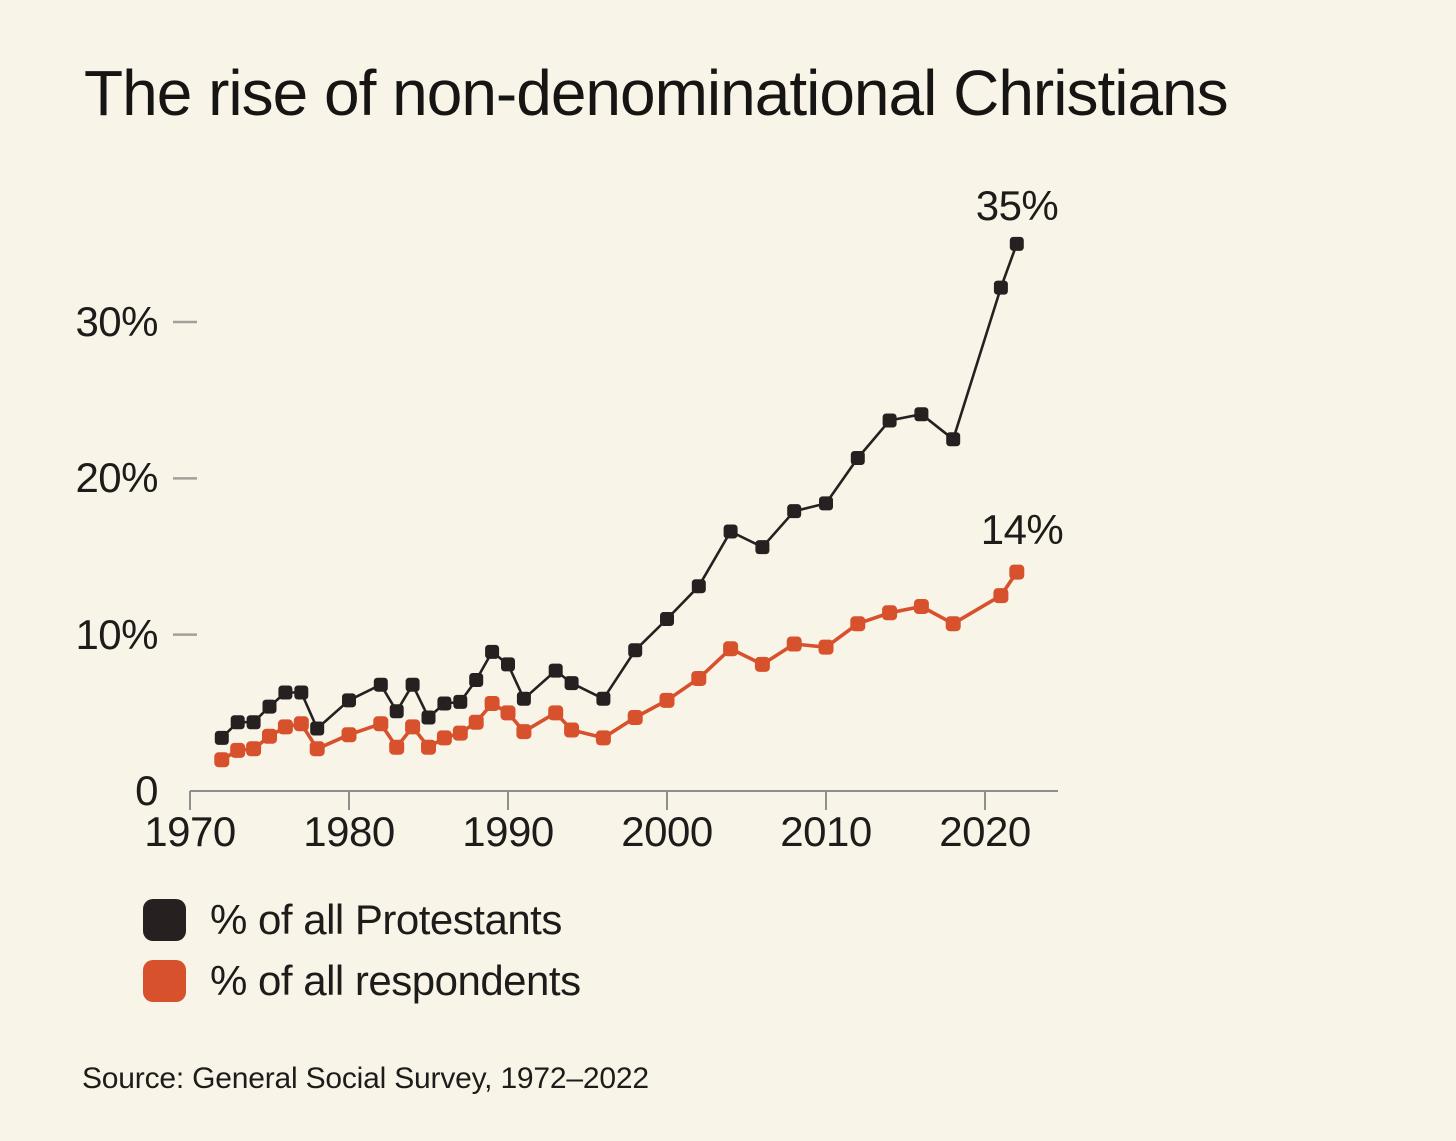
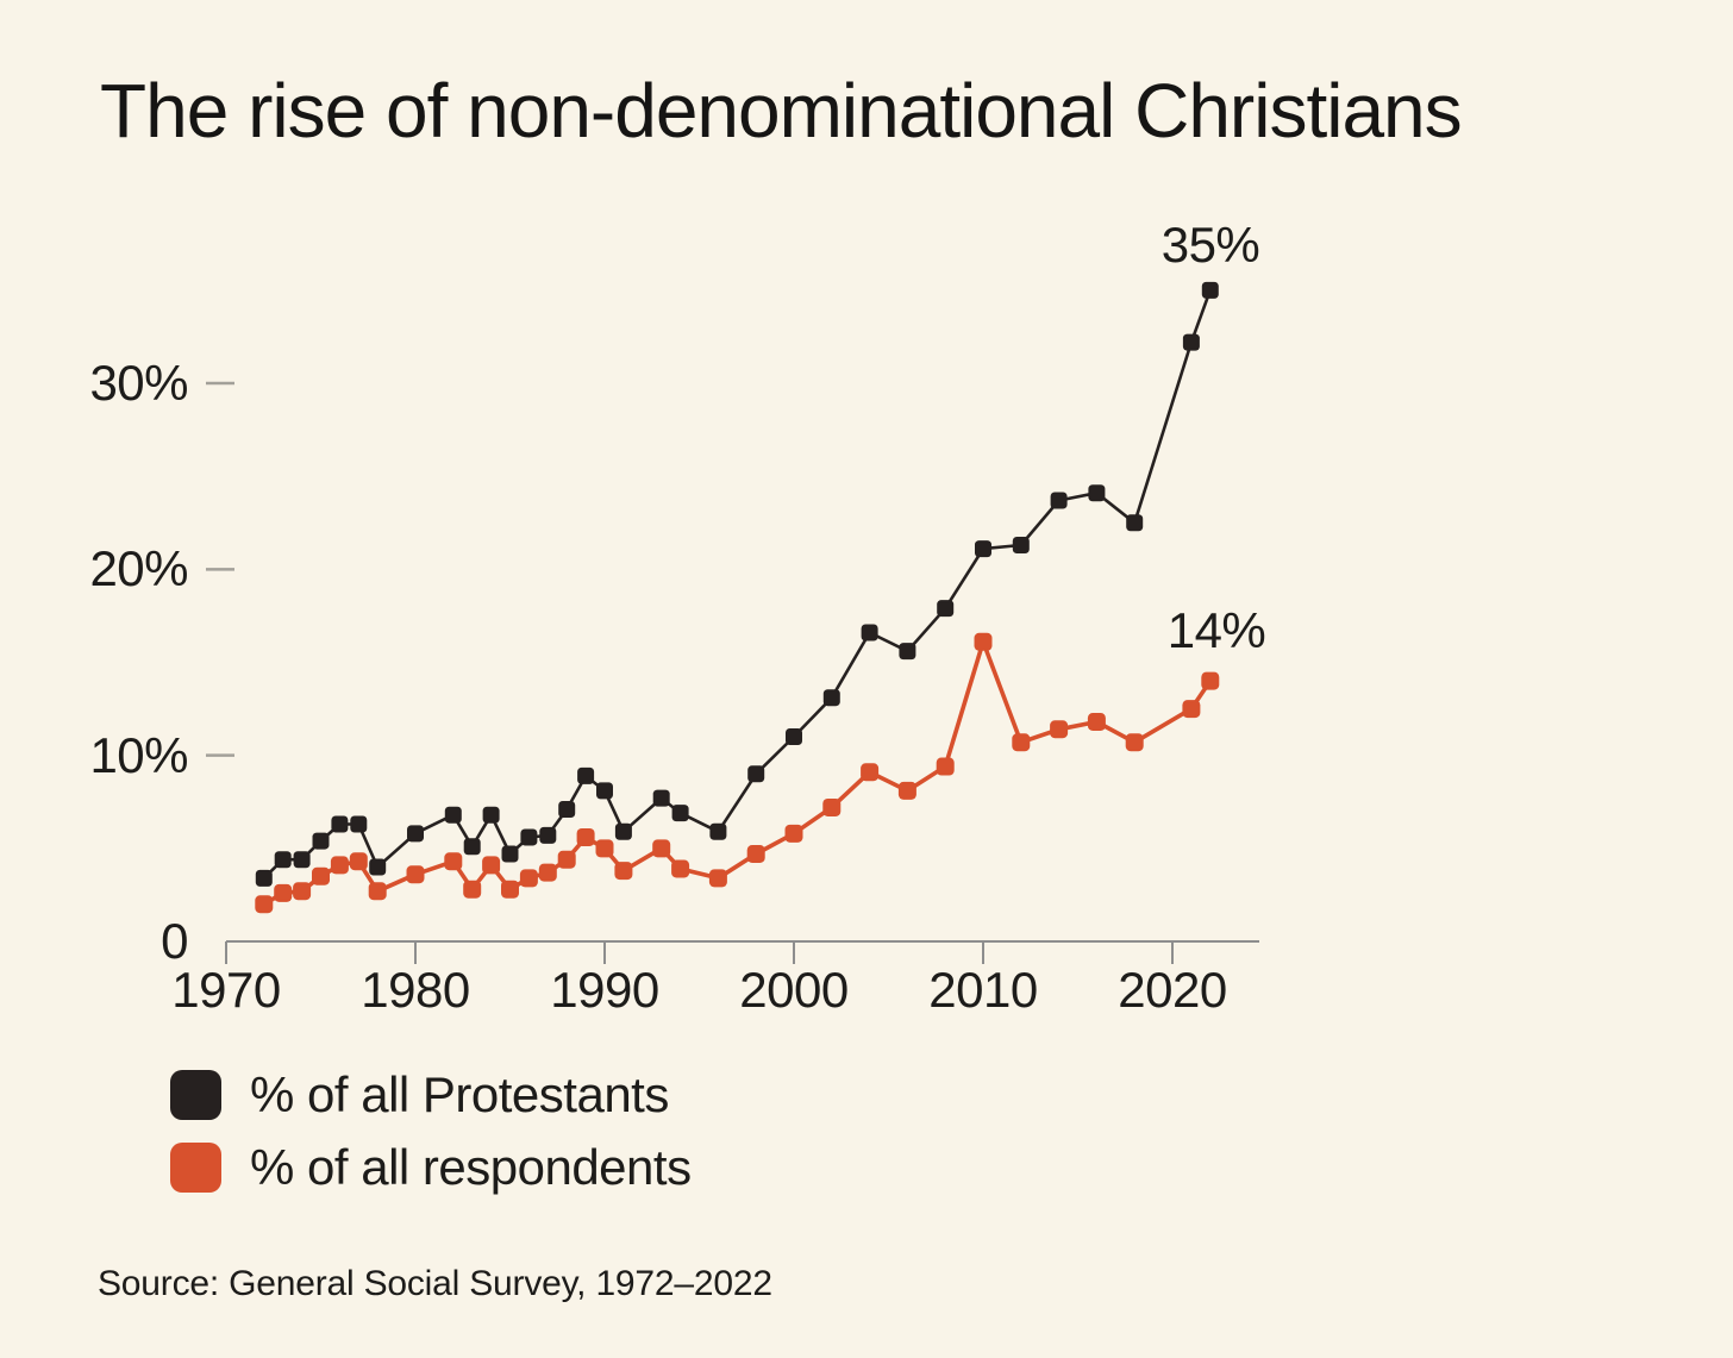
% of all Protestants/2010: 18.4% -> 21.1%
% of all respondents/2010: 9.2% -> 16.1%
